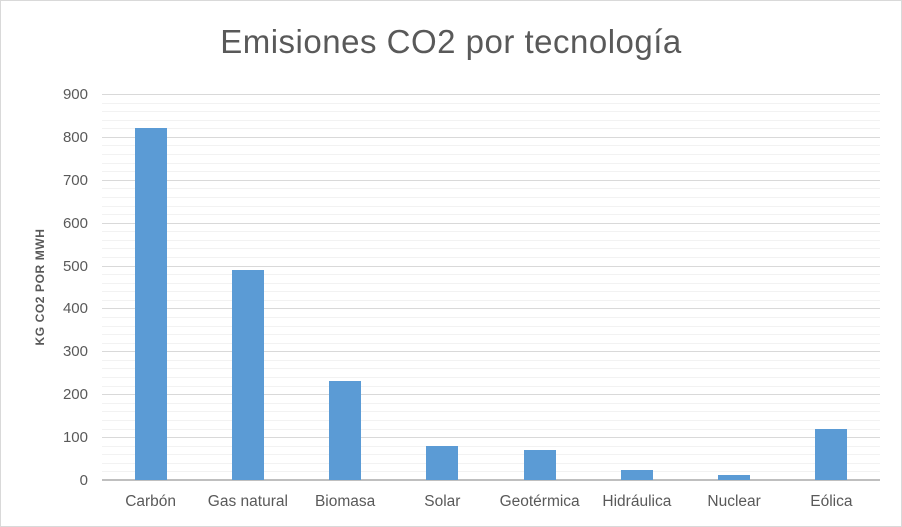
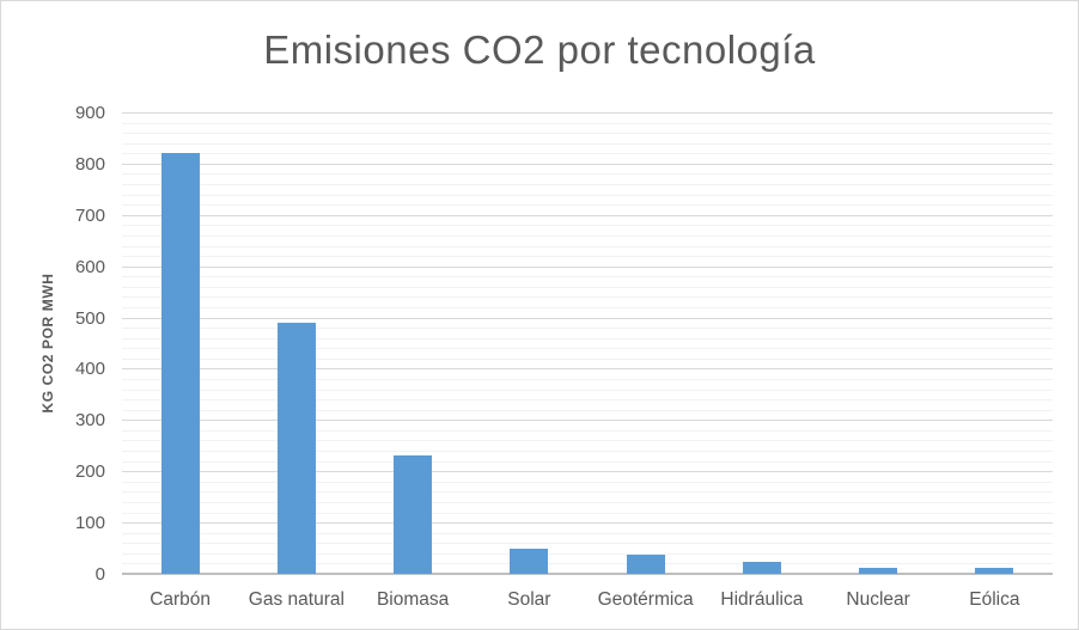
Solar: 80 -> 50
Geotérmica: 70 -> 40
Eólica: 120 -> 10
